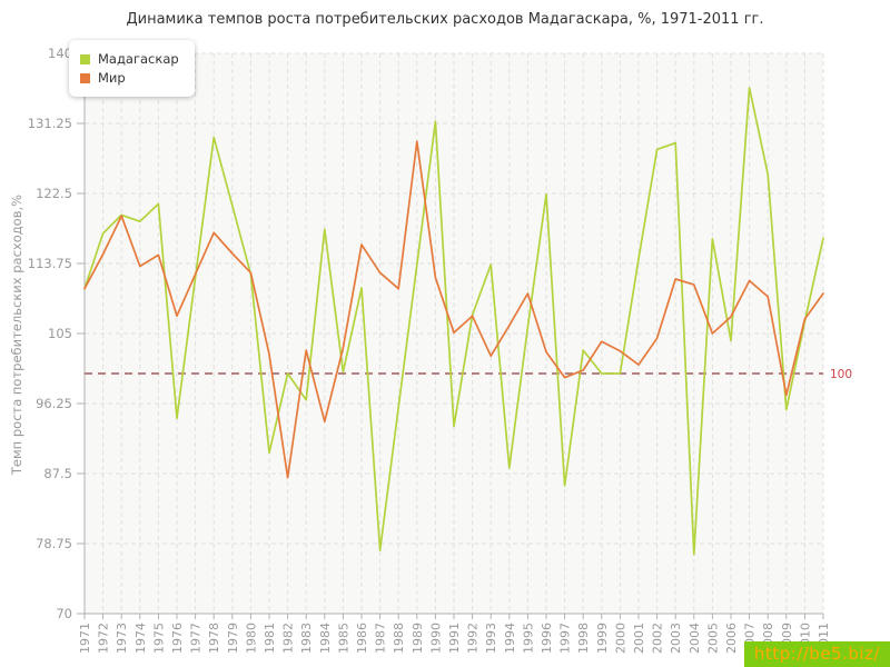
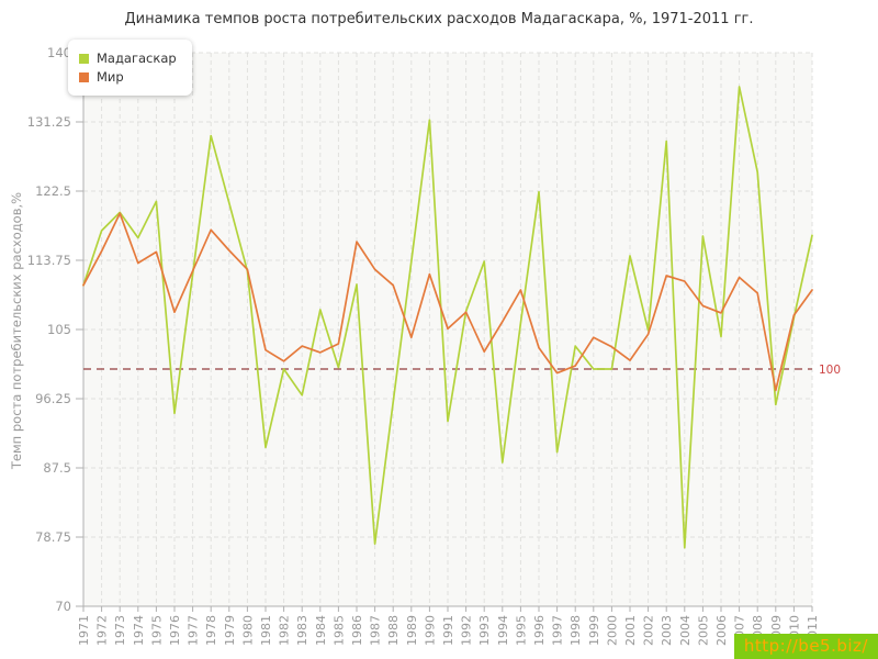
Мадагаскар/1974: 119 -> 117
Мир/1982: 87 -> 101
Мадагаскар/1984: 118 -> 108
Мир/1984: 94 -> 102
Мир/1989: 129 -> 104
Мадагаскар/1997: 86 -> 90
Мадагаскар/2002: 128 -> 105
Мир/2005: 105 -> 108
